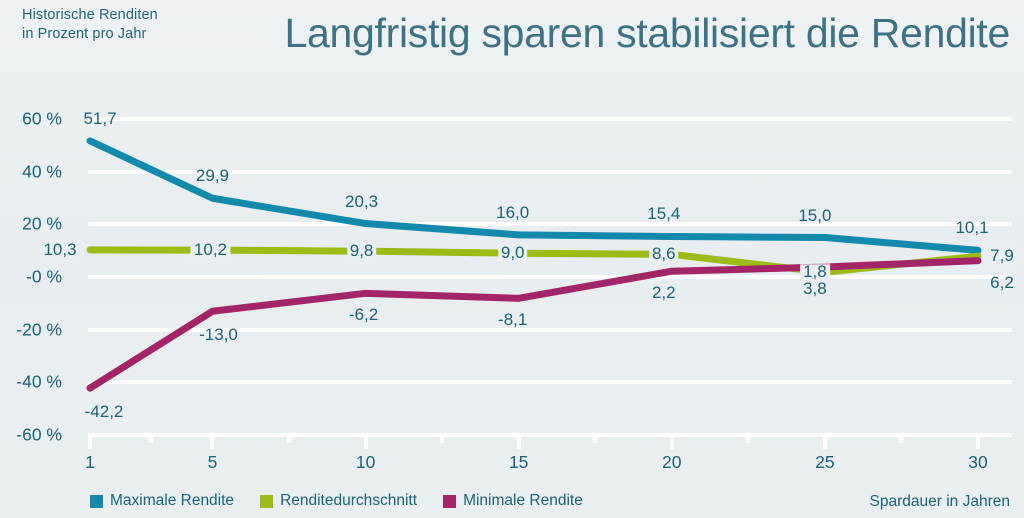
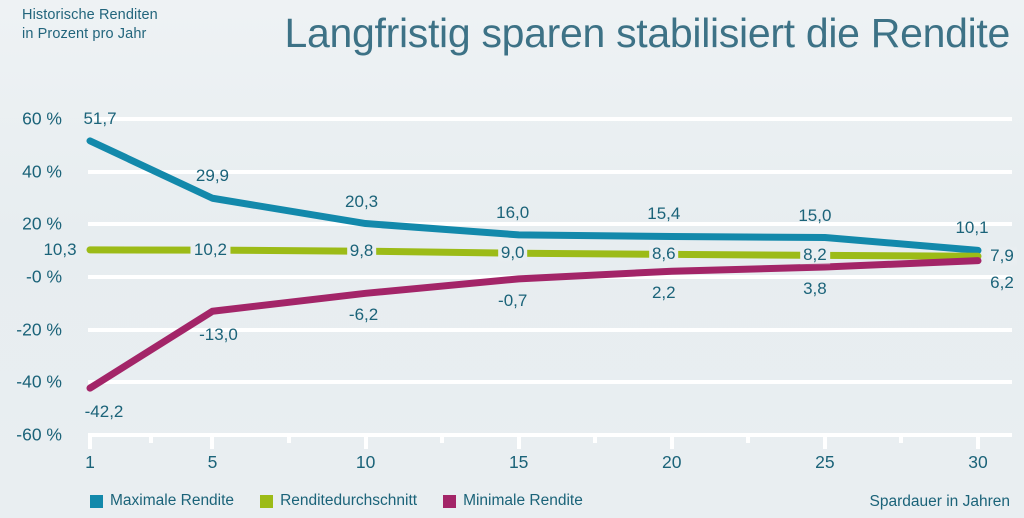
Minimale Rendite/15: -8,1 -> -0,7
Renditedurchschnitt/25: 1,8 -> 8,2
